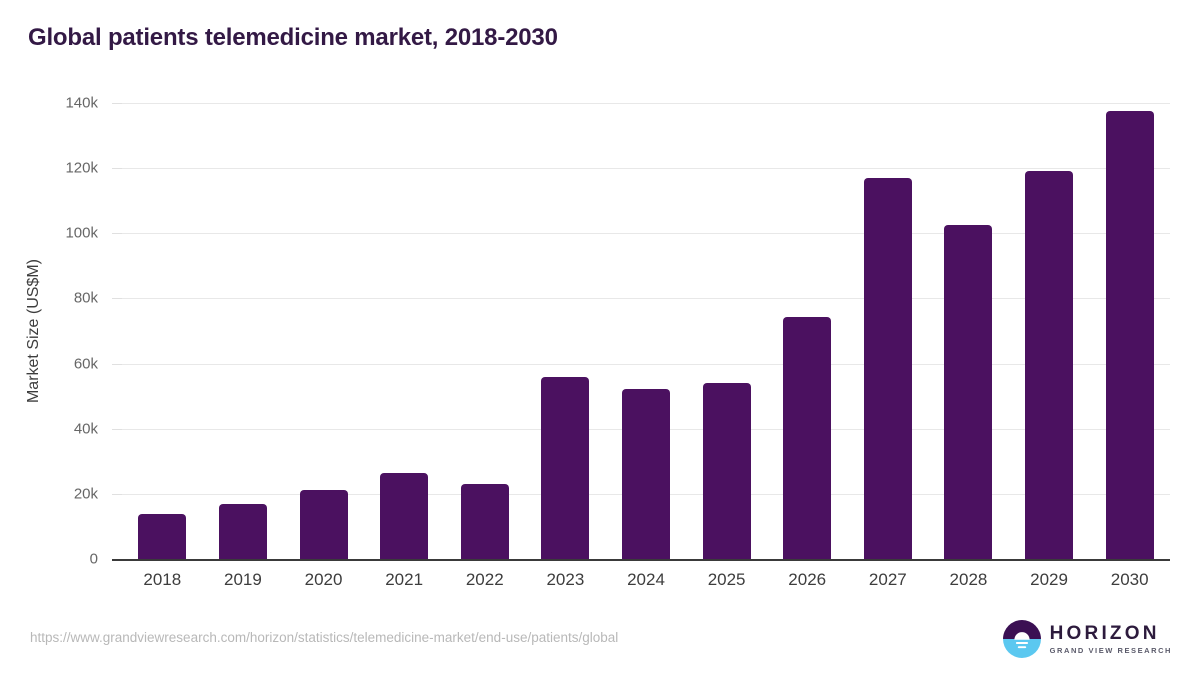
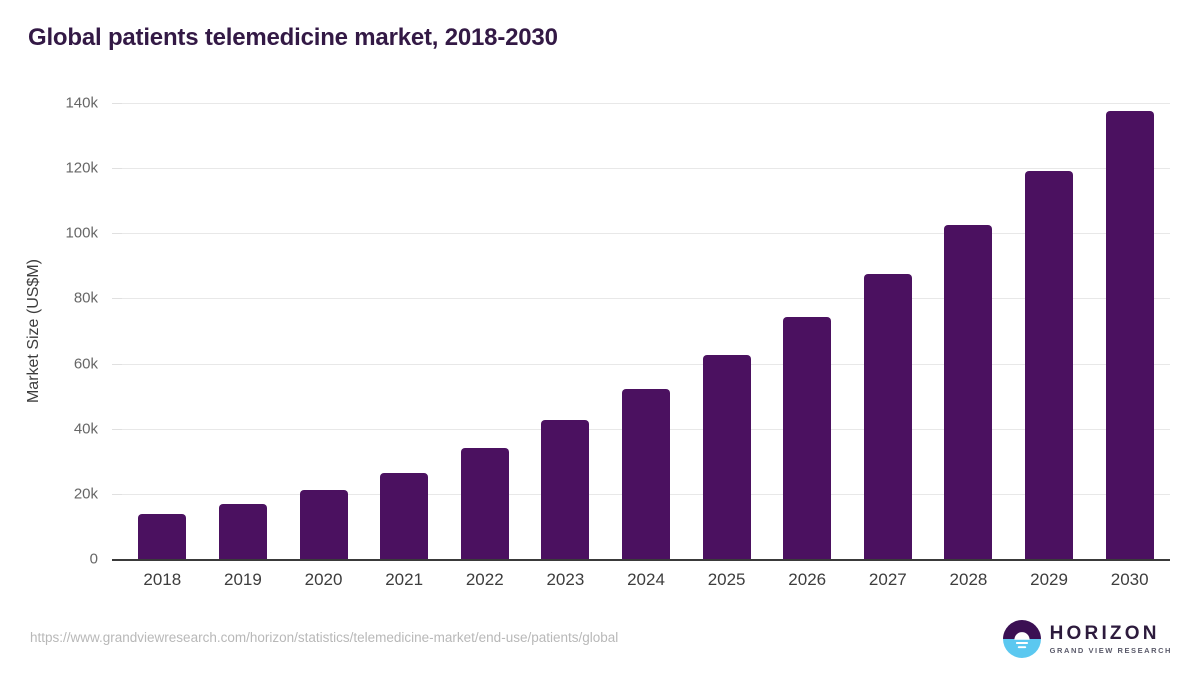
2022: 23k -> 34k
2023: 56k -> 43k
2025: 54k -> 63k
2027: 117k -> 88k
